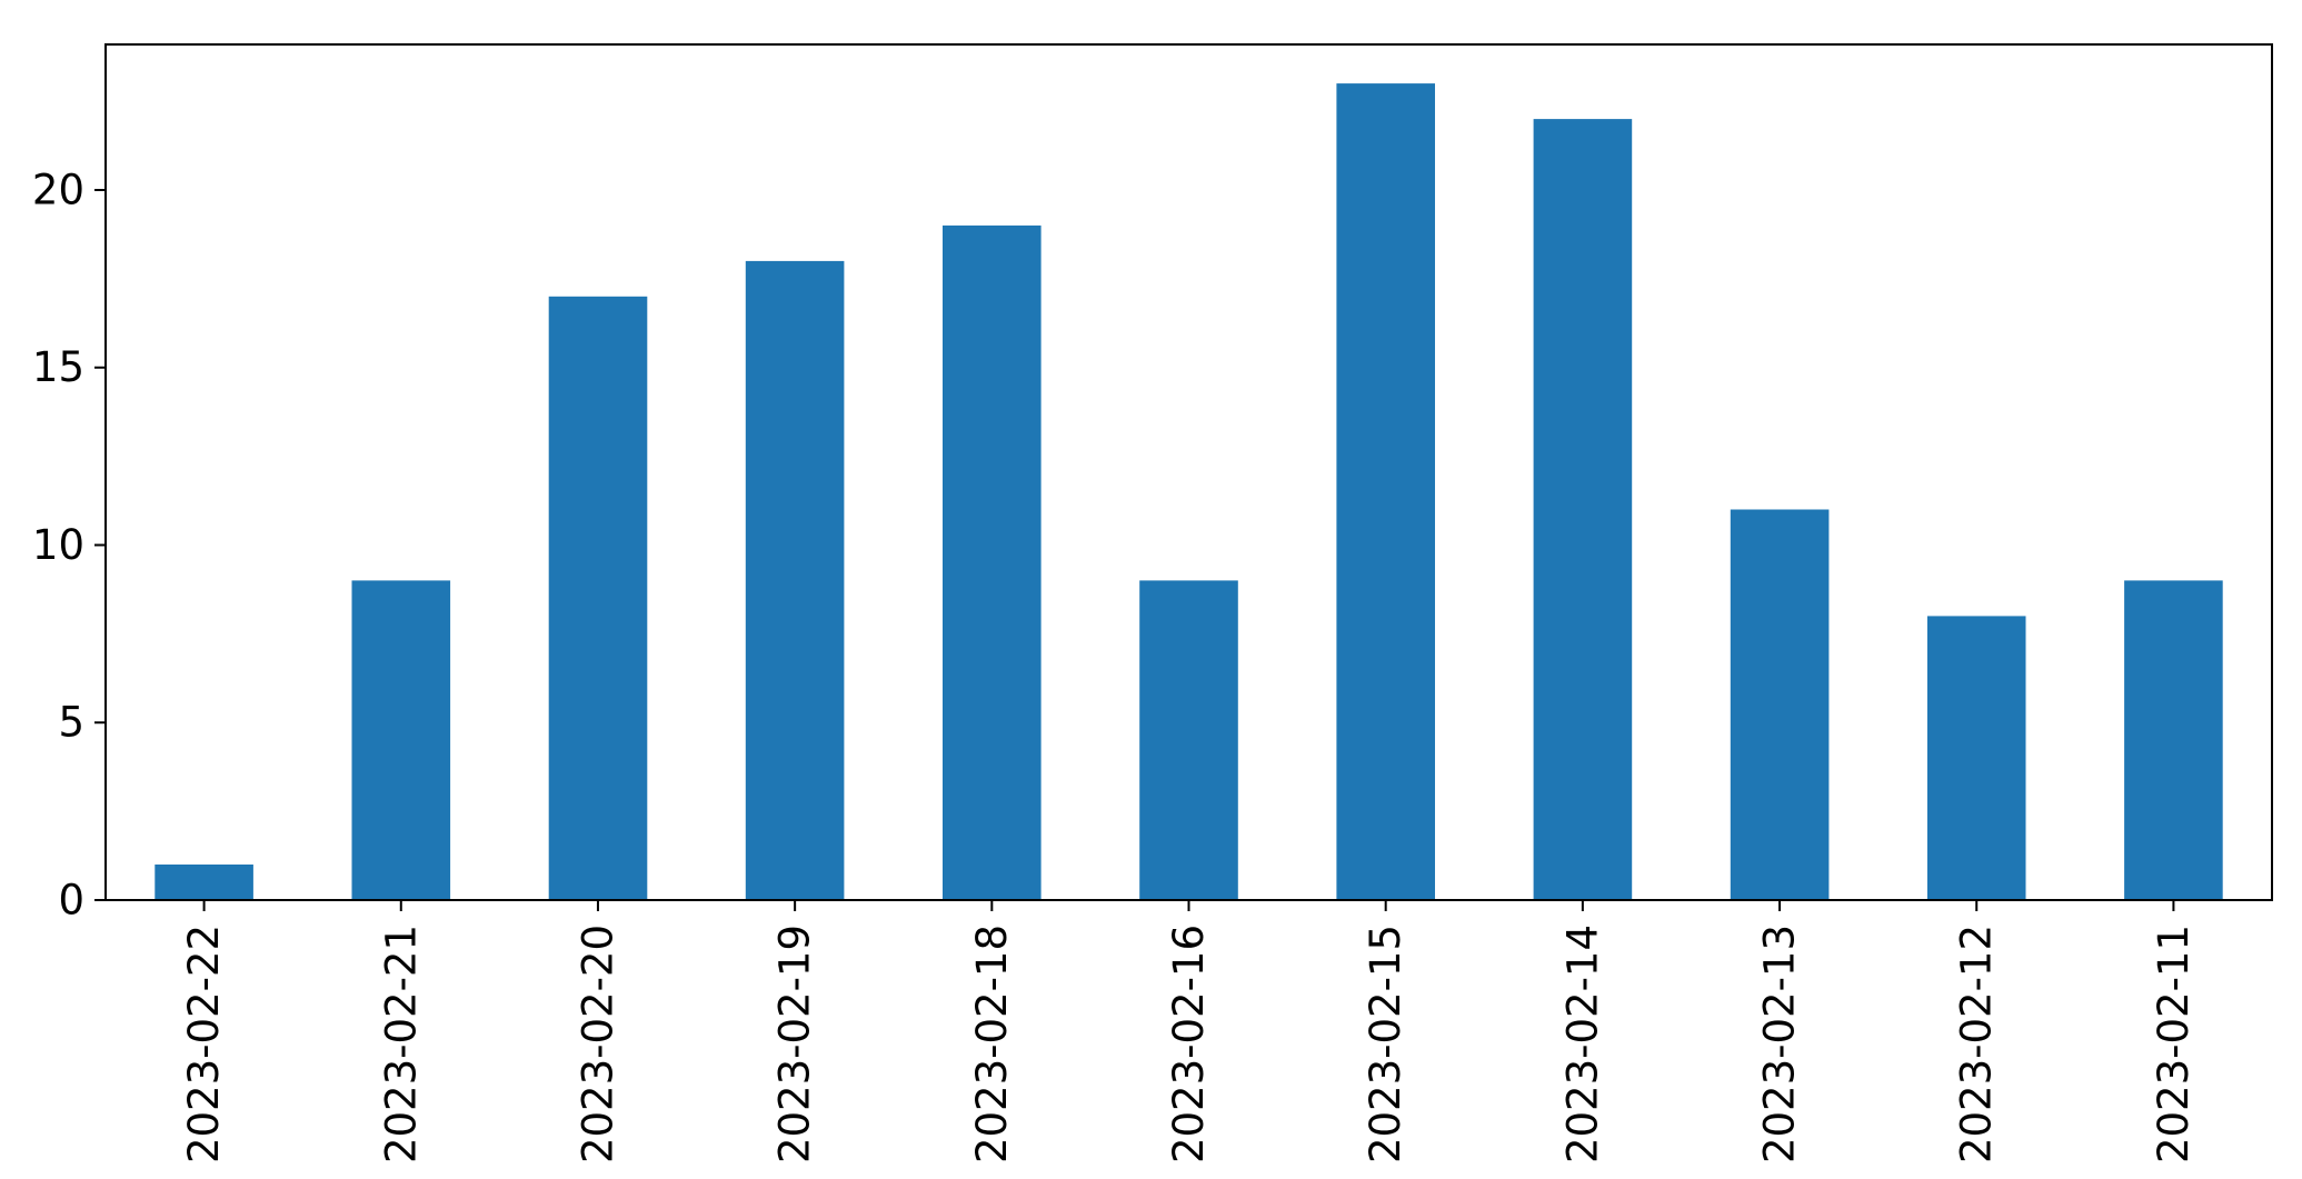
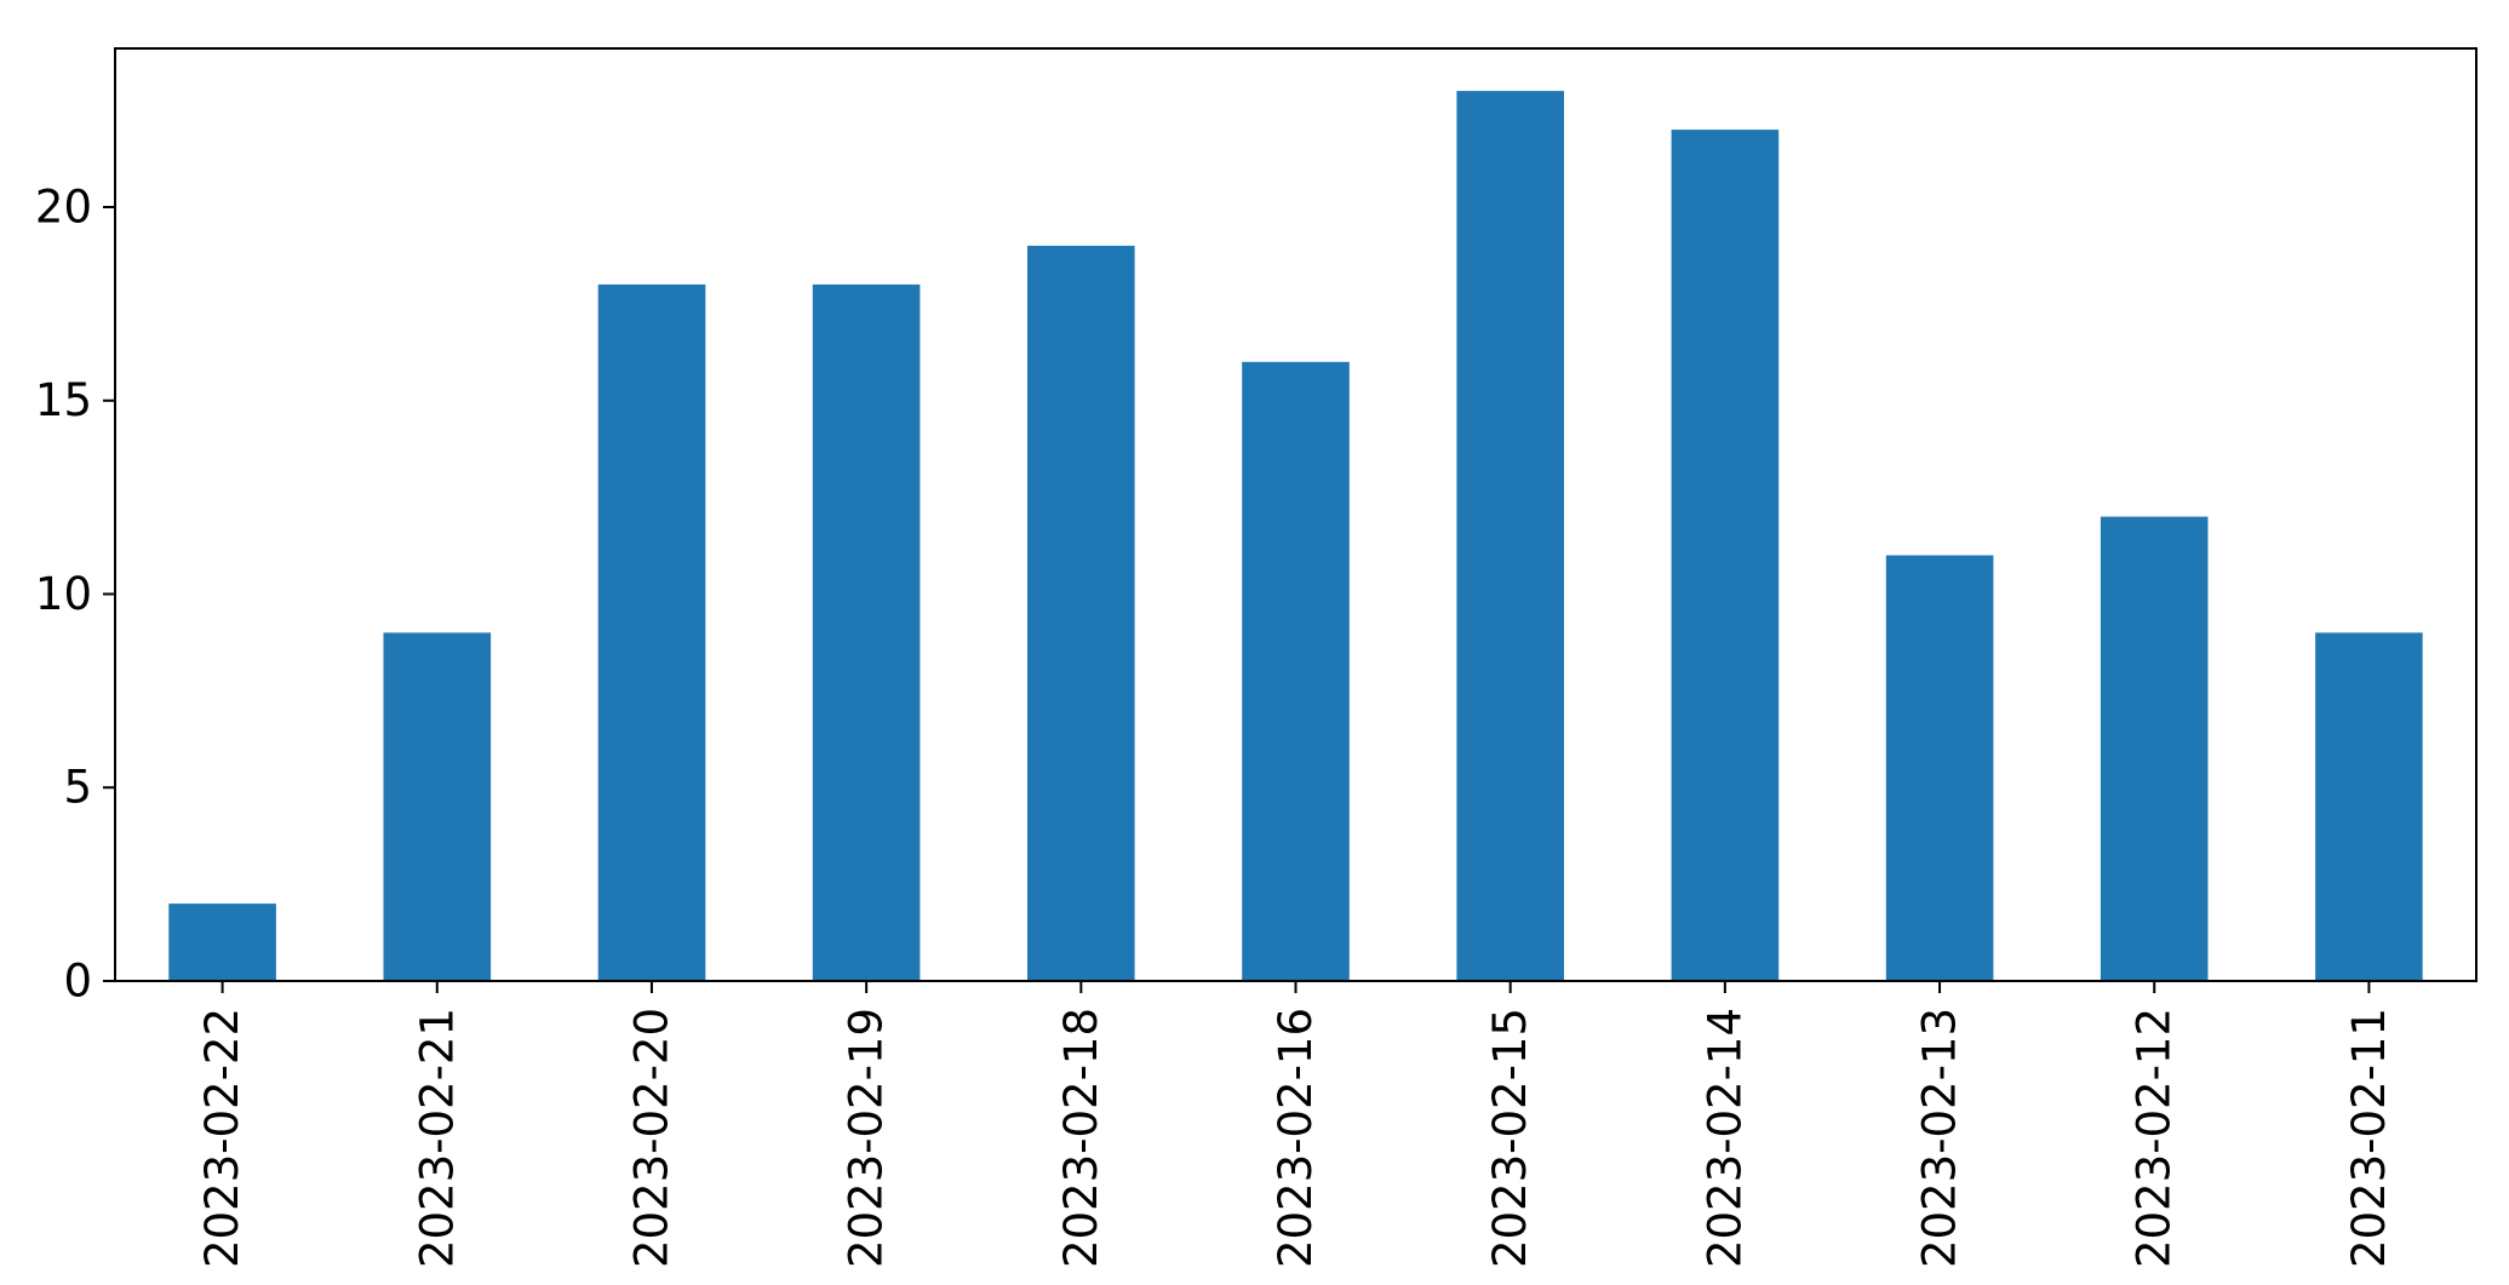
2023-02-22: 1 -> 2
2023-02-20: 17 -> 18
2023-02-16: 9 -> 16
2023-02-12: 8 -> 12
